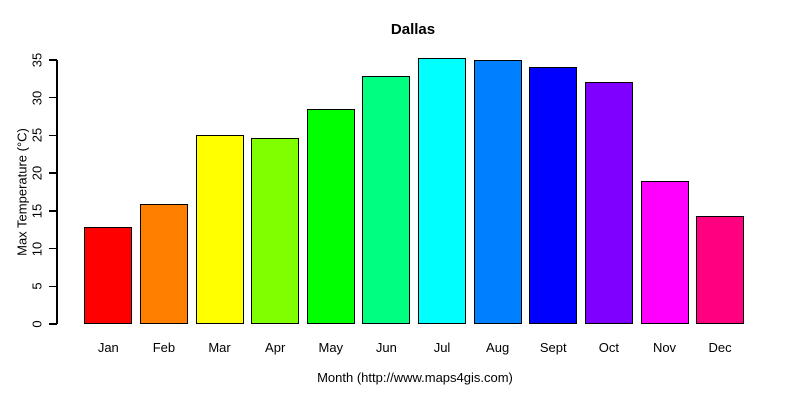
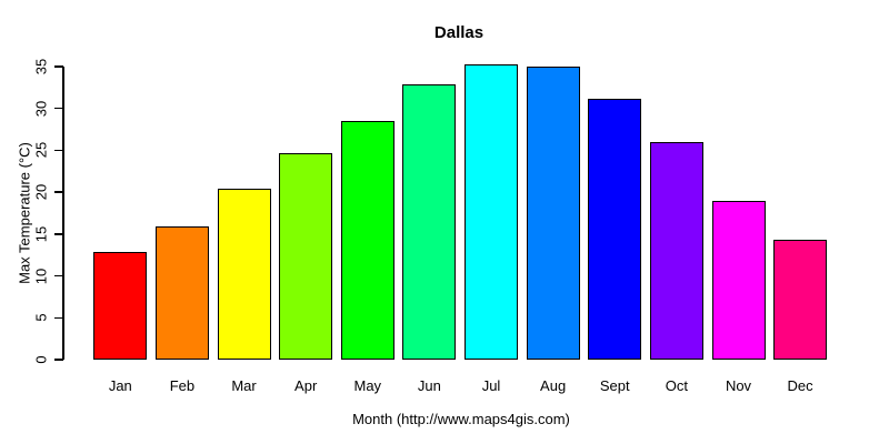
Mar: 25 -> 20
Sept: 34 -> 31
Oct: 32 -> 26
